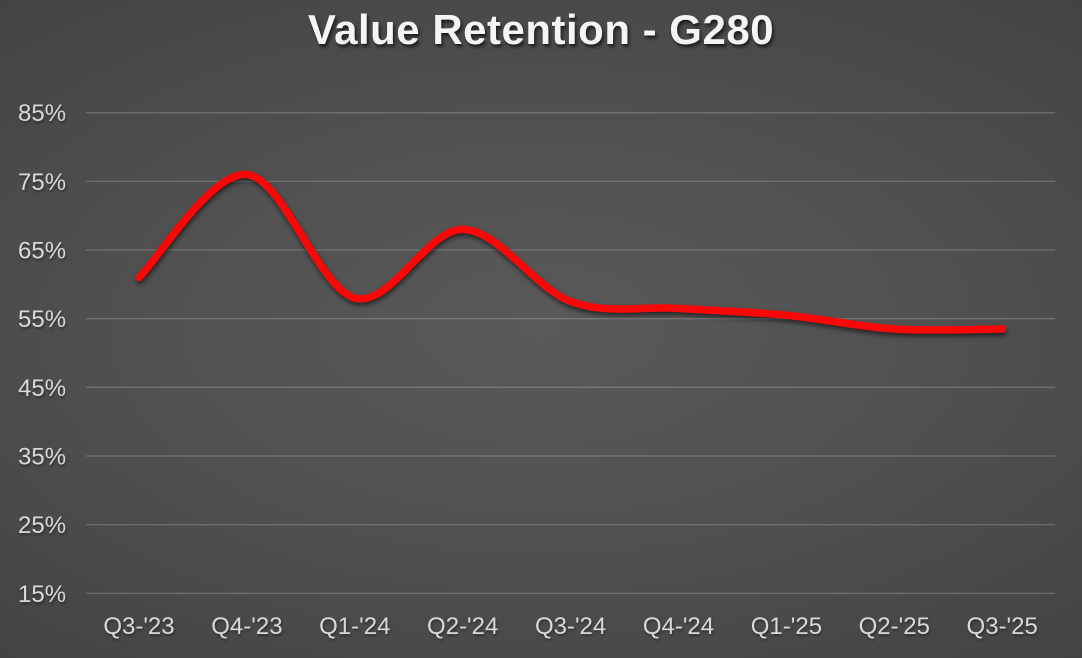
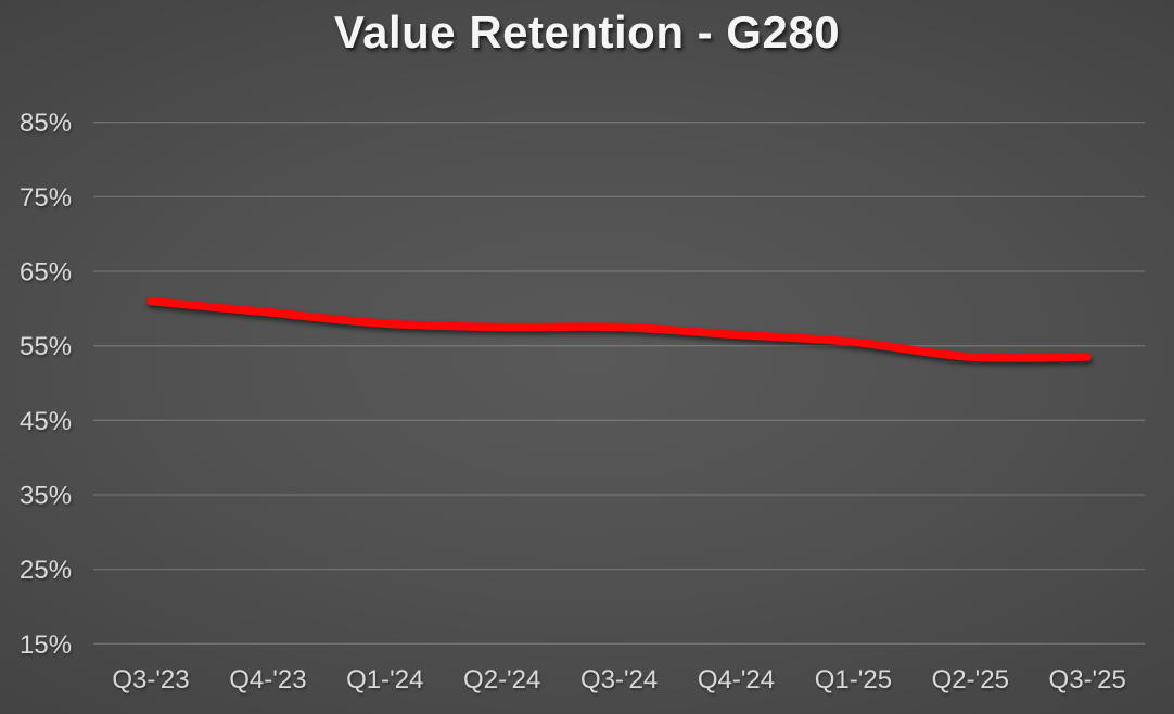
Q4-'23: 76% -> 60%
Q2-'24: 68% -> 58%
